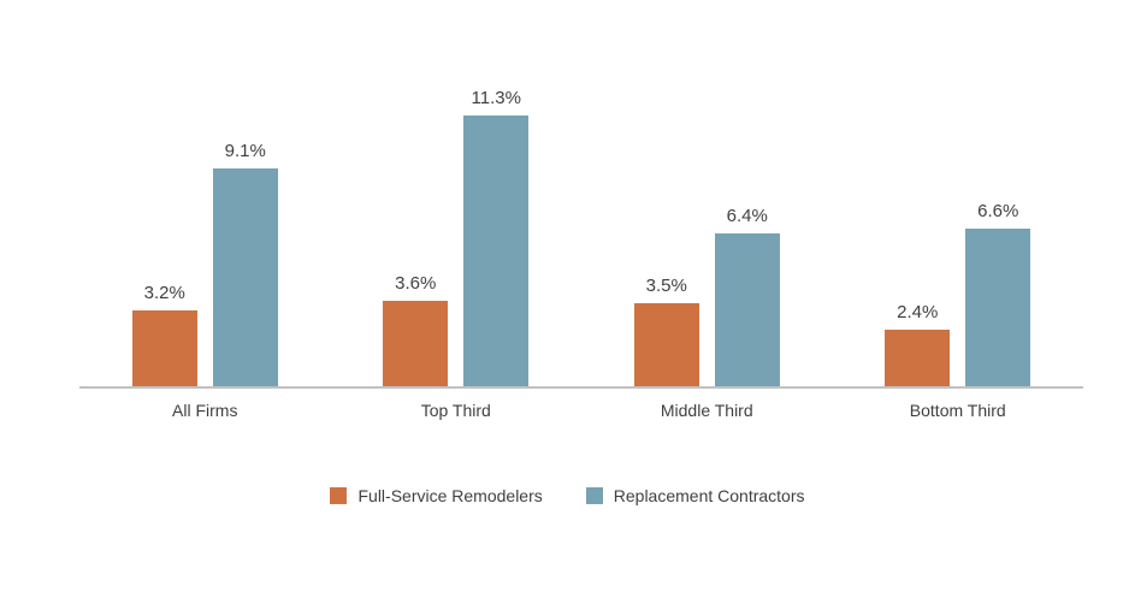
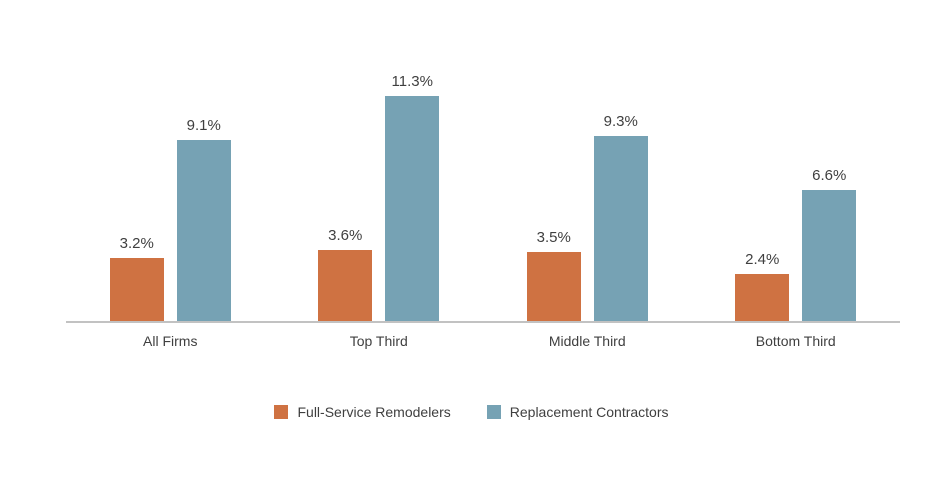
Replacement Contractors/Middle Third: 6.4% -> 9.3%
